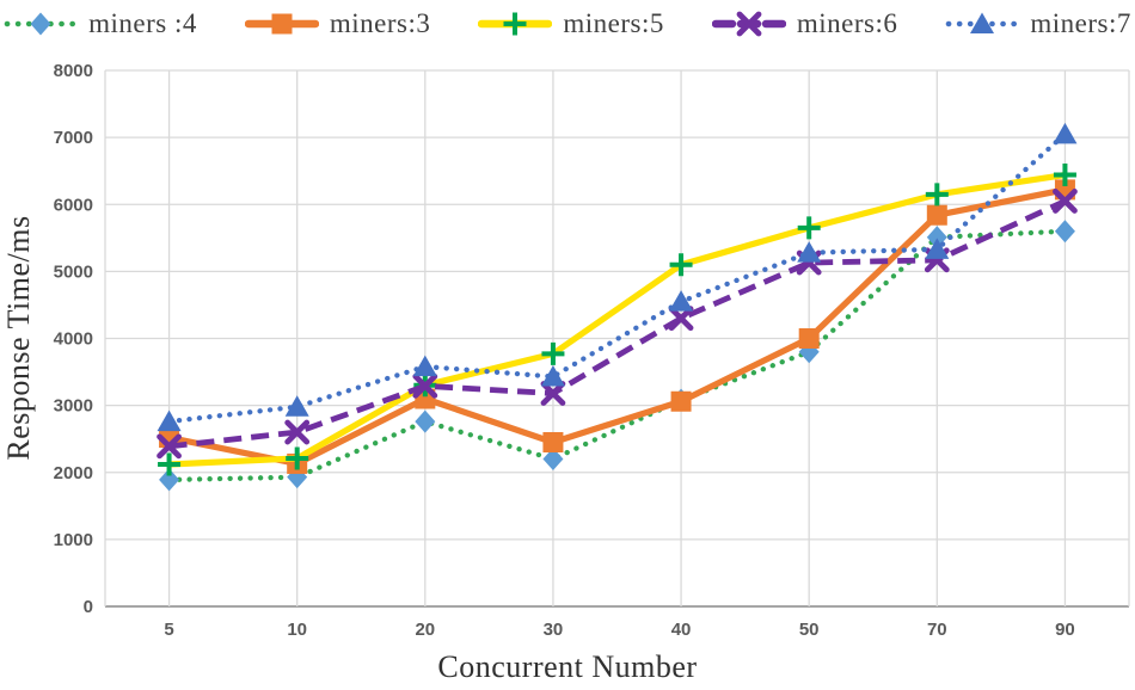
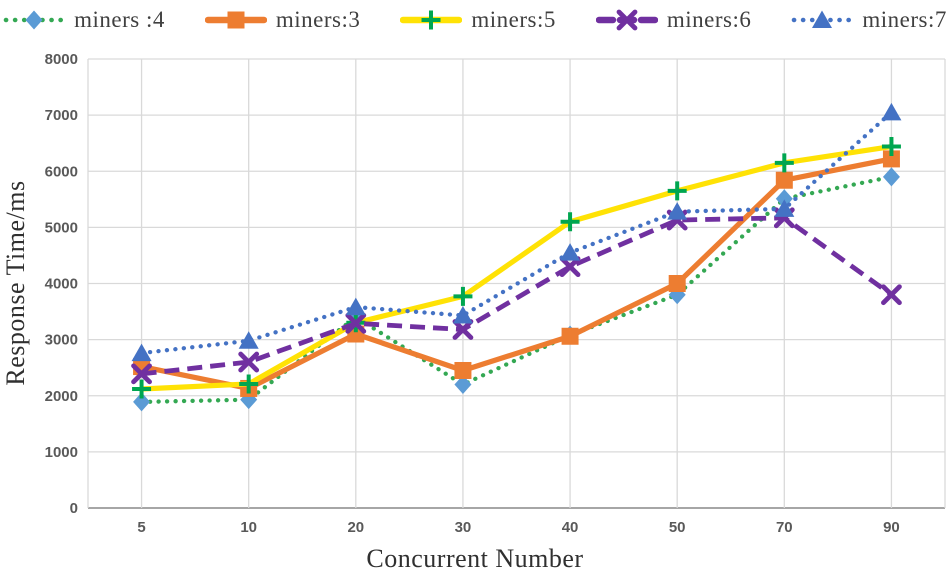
miners :4/20: 2800 -> 3400
miners :4/90: 5600 -> 5900
miners:6/90: 6000 -> 3800
